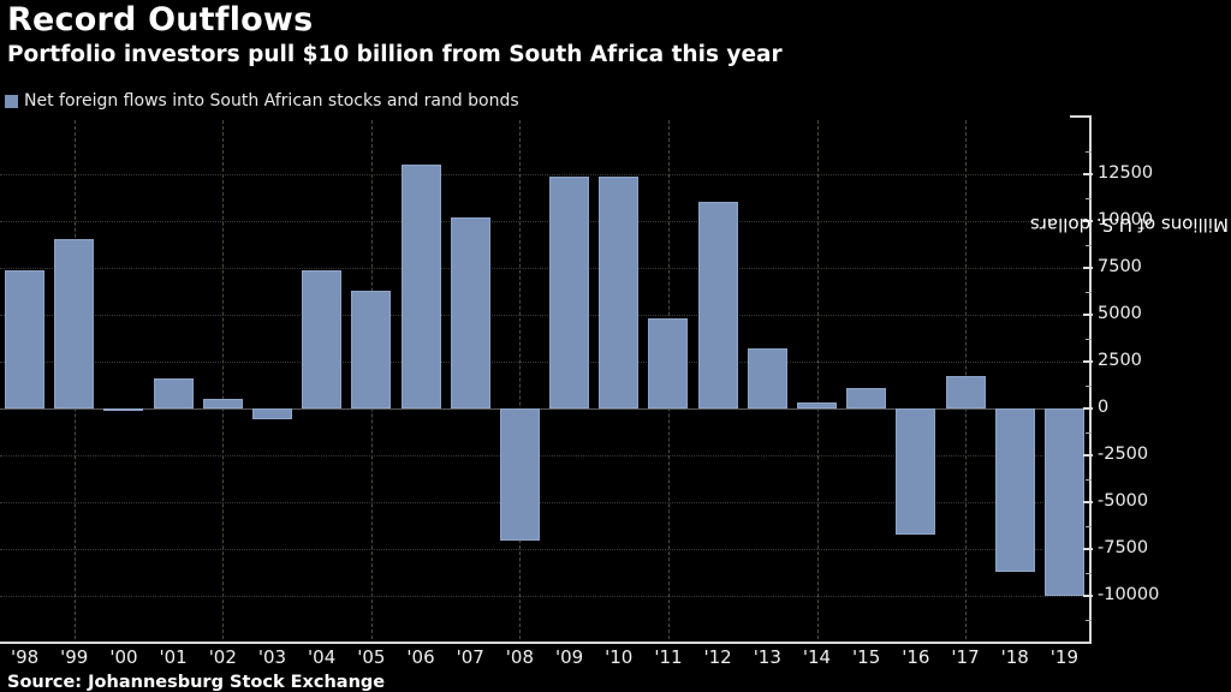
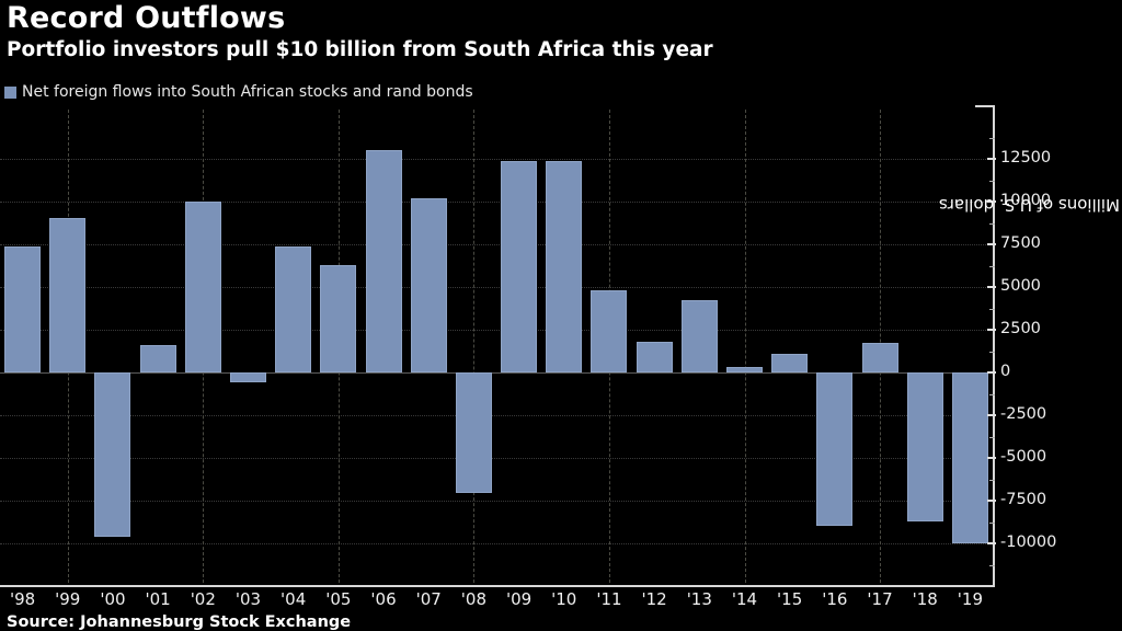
'00: -100 -> -9600
'02: 500 -> 10000
'12: 11000 -> 1800
'13: 3200 -> 4200
'16: -6700 -> -9000
